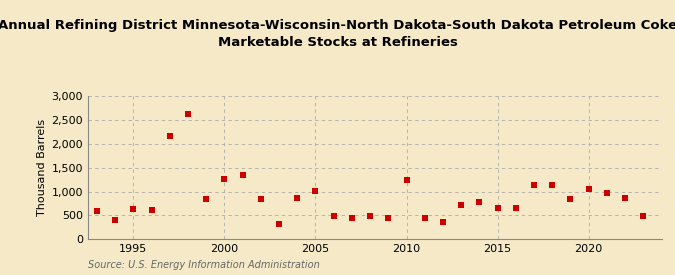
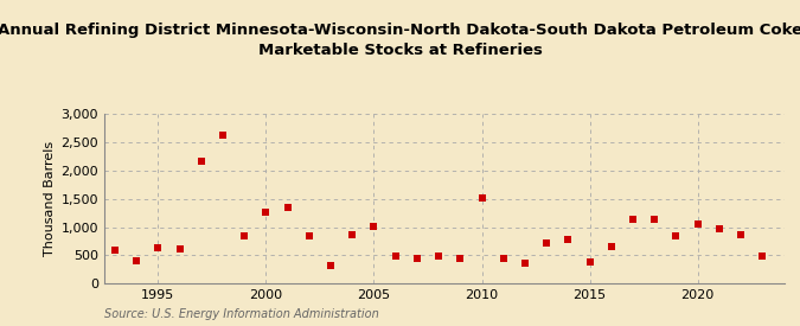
2010: 1,250 -> 1,510
2015: 650 -> 380
